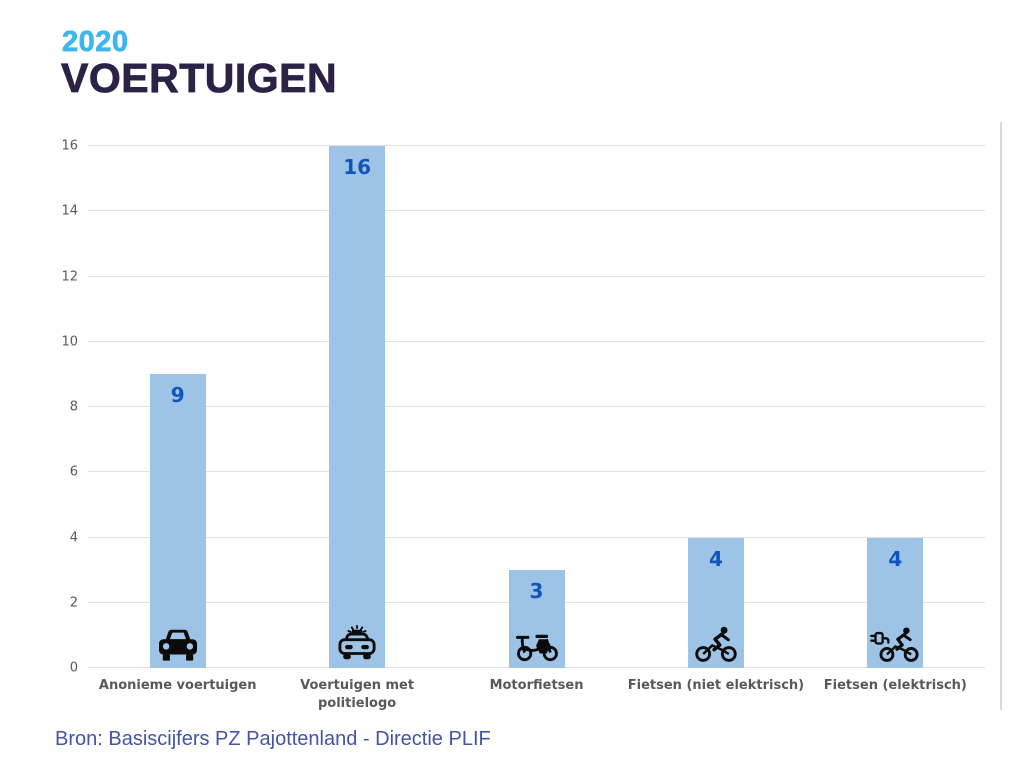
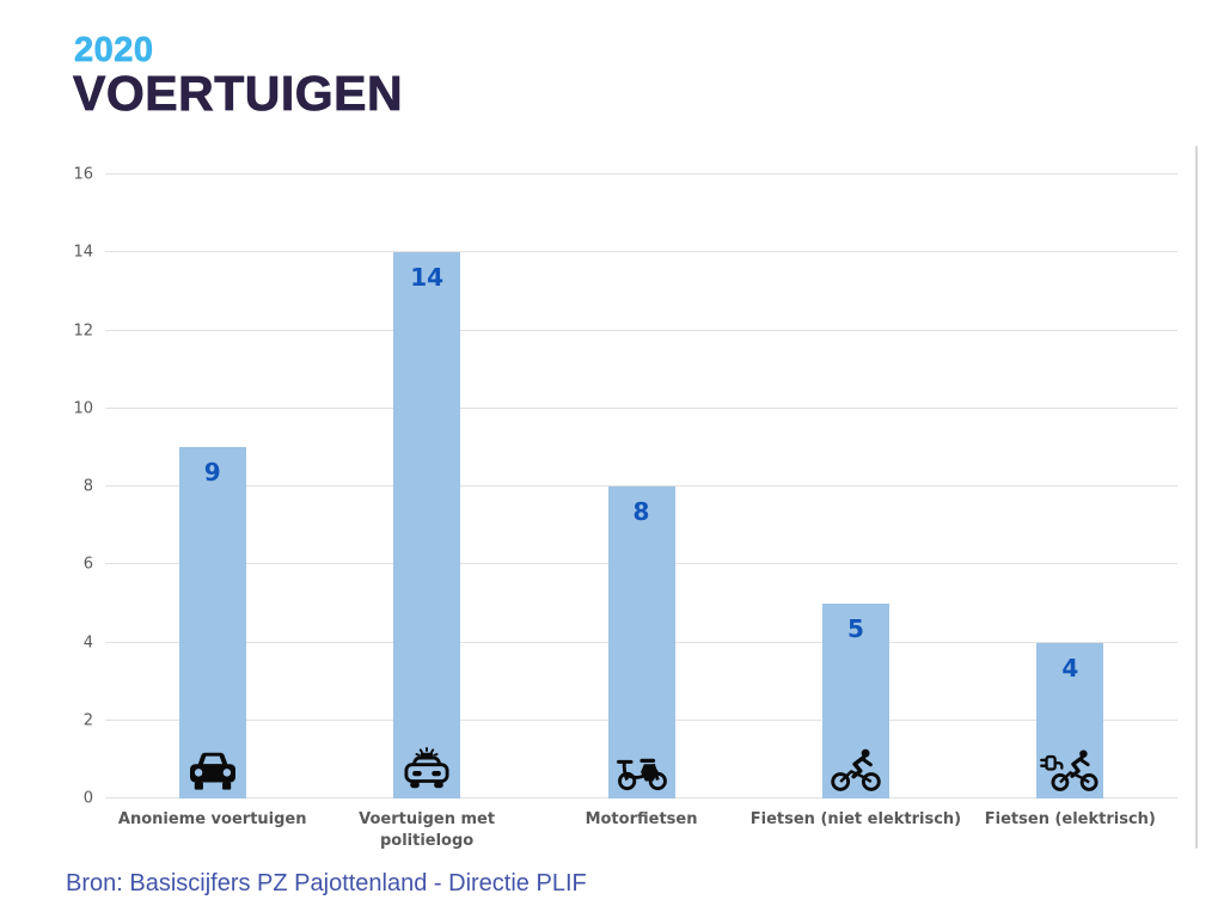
Voertuigen met politielogo: 16 -> 14
Motorfietsen: 3 -> 8
Fietsen (niet elektrisch): 4 -> 5
